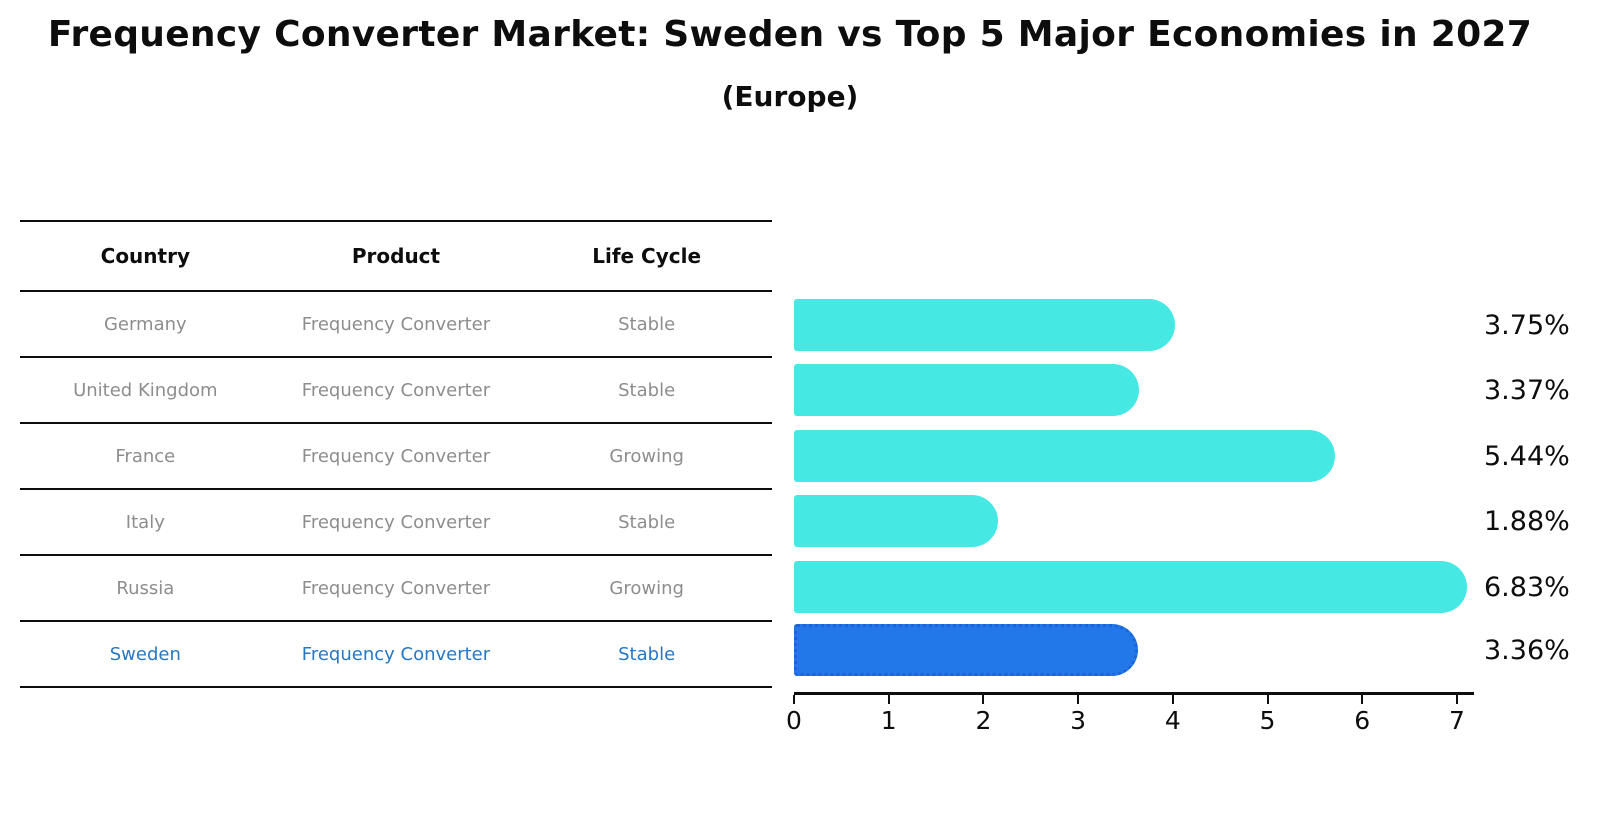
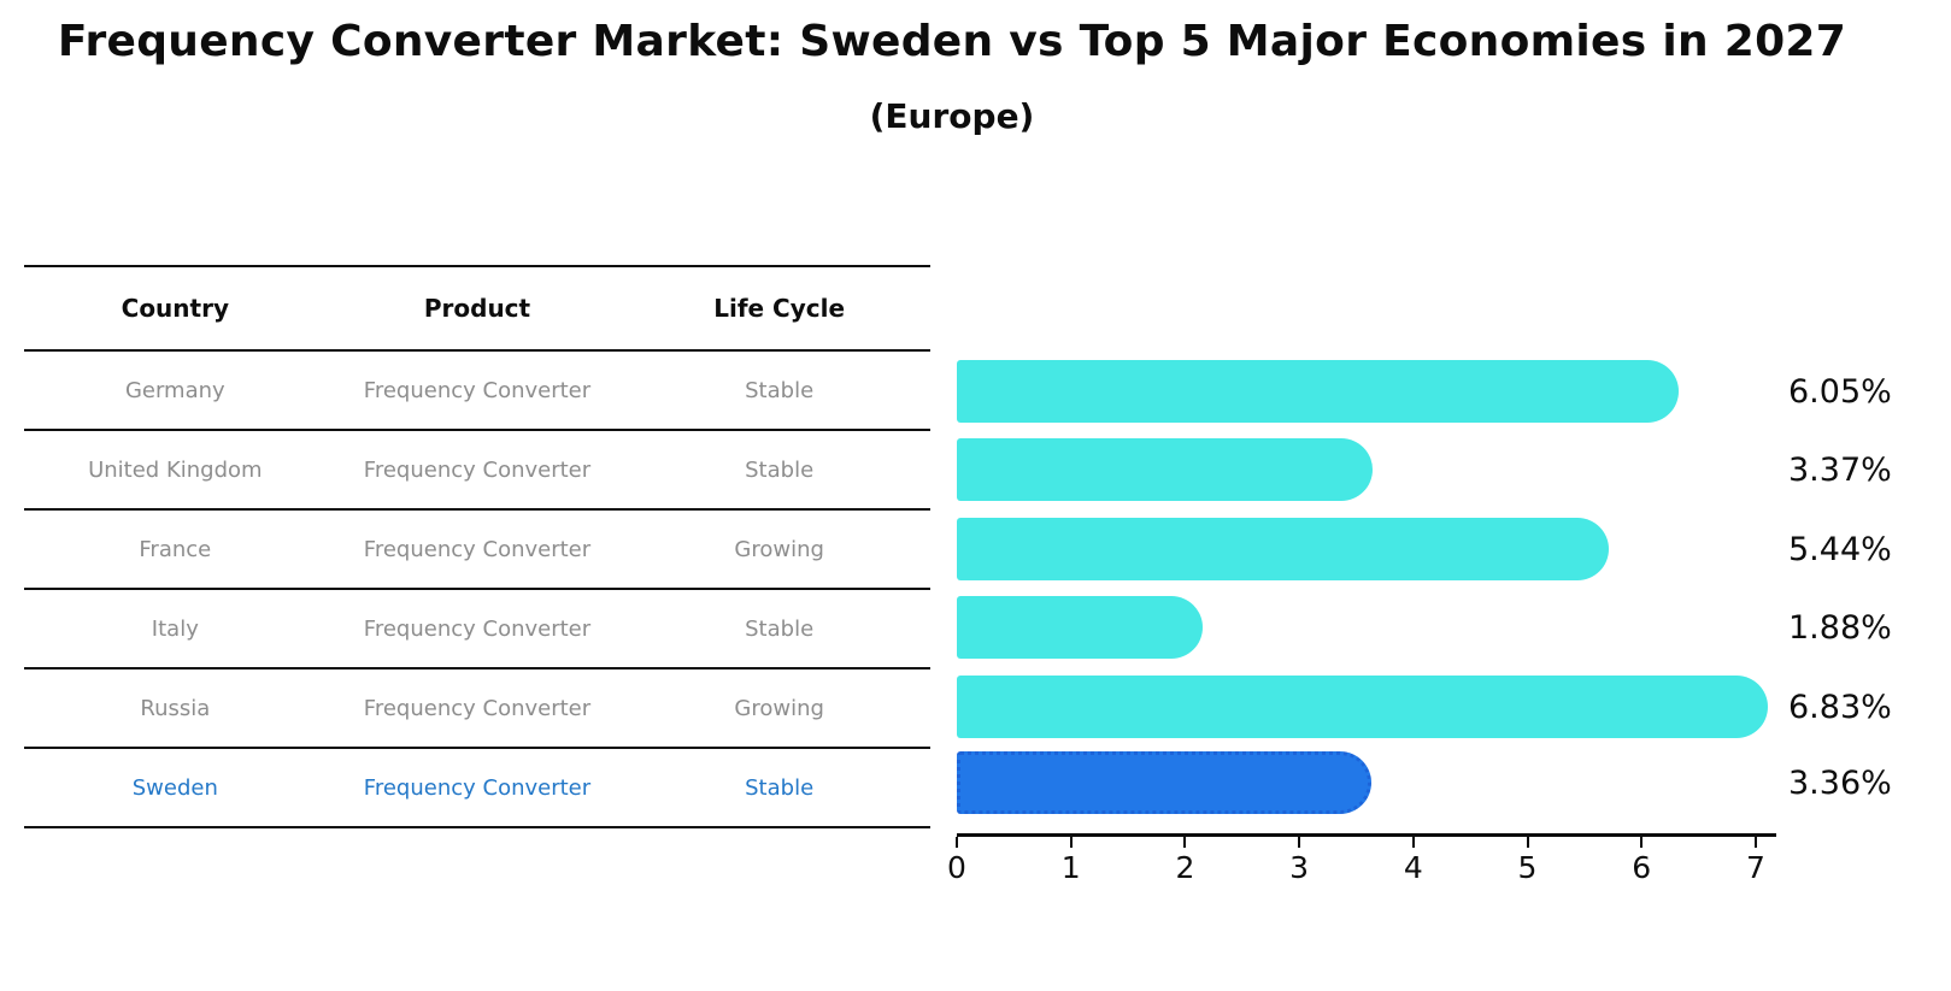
Germany: 3.75% -> 6.05%
